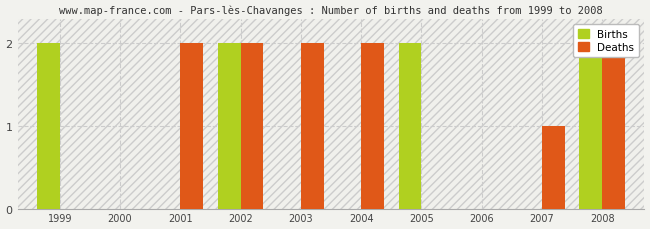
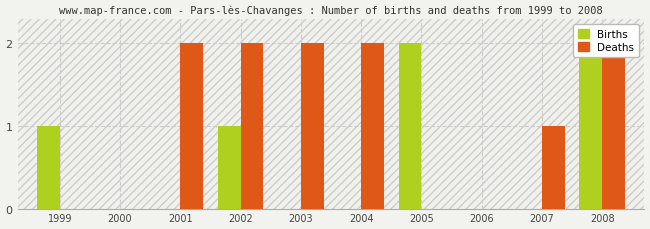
Births/1999: 2 -> 1
Births/2002: 2 -> 1
